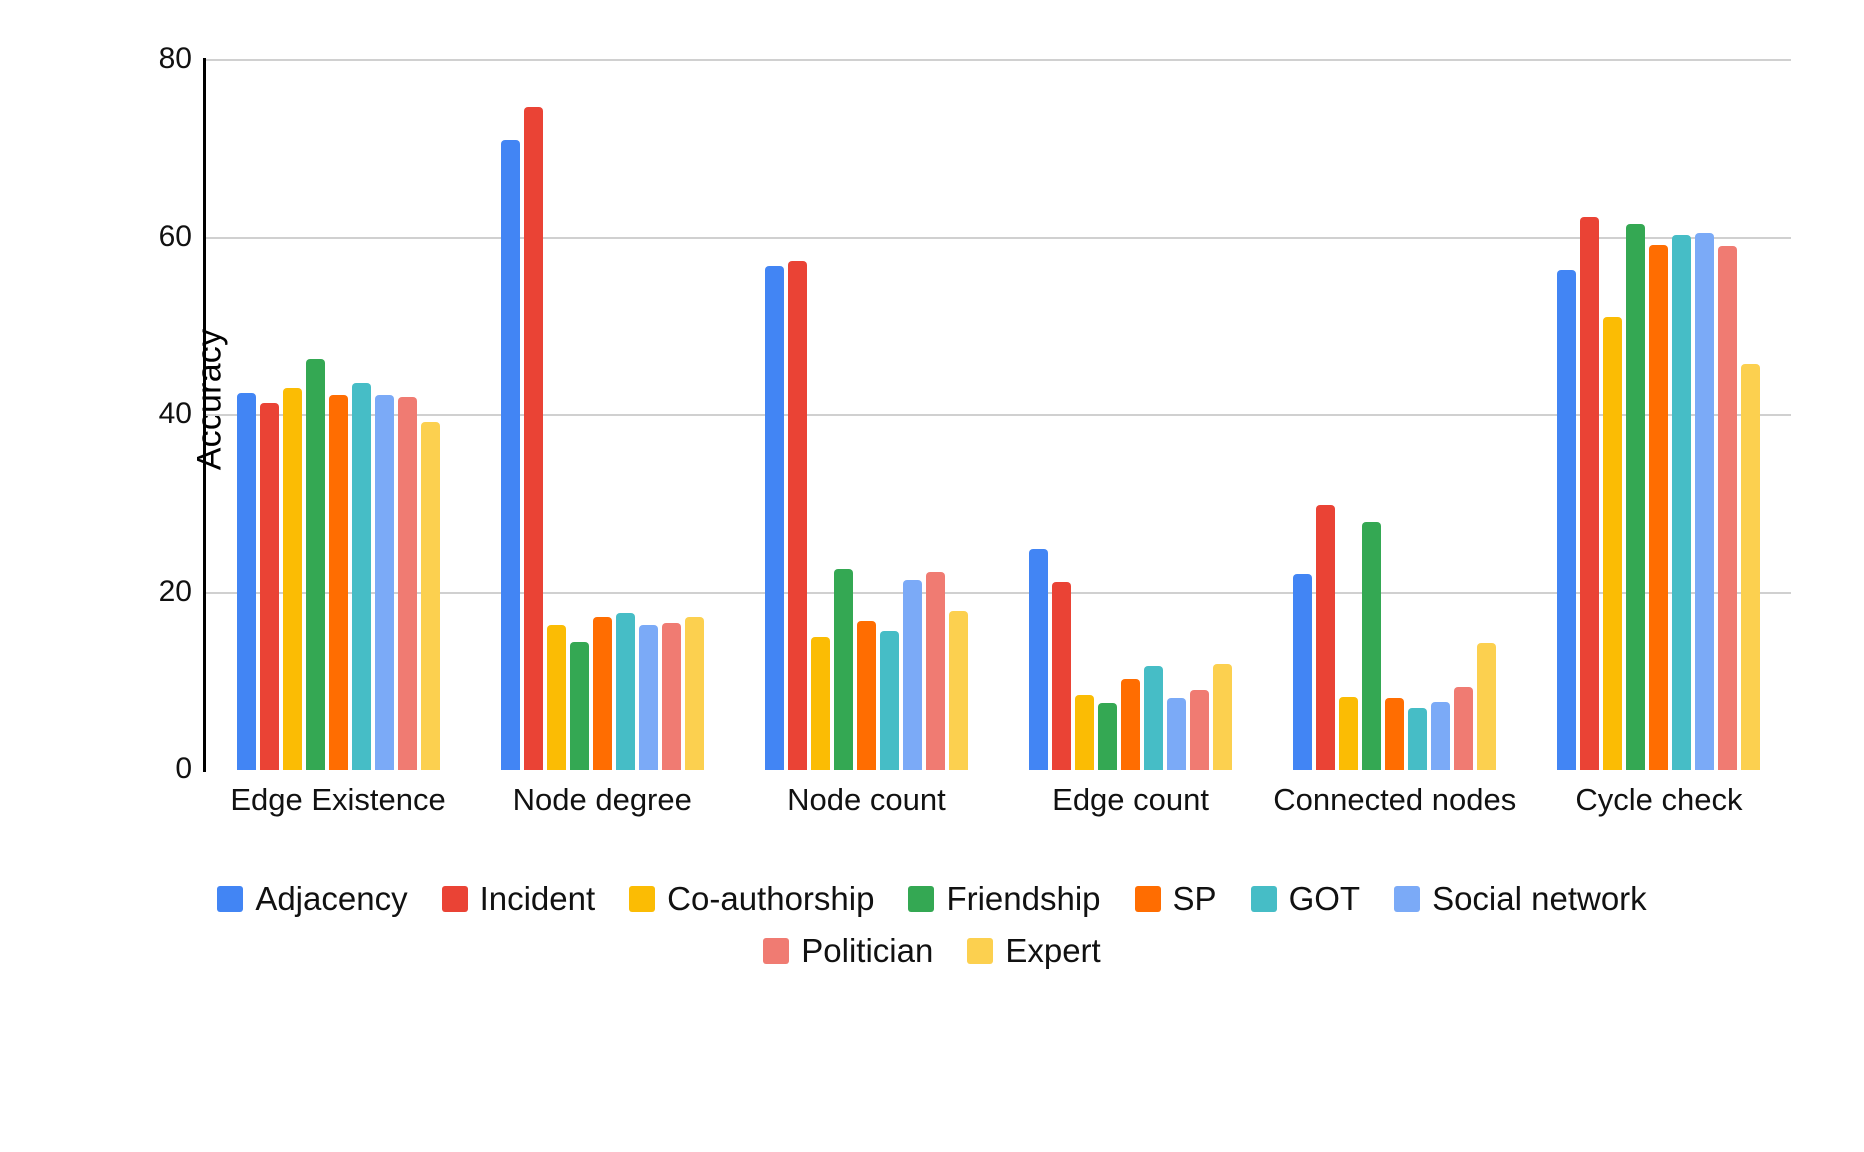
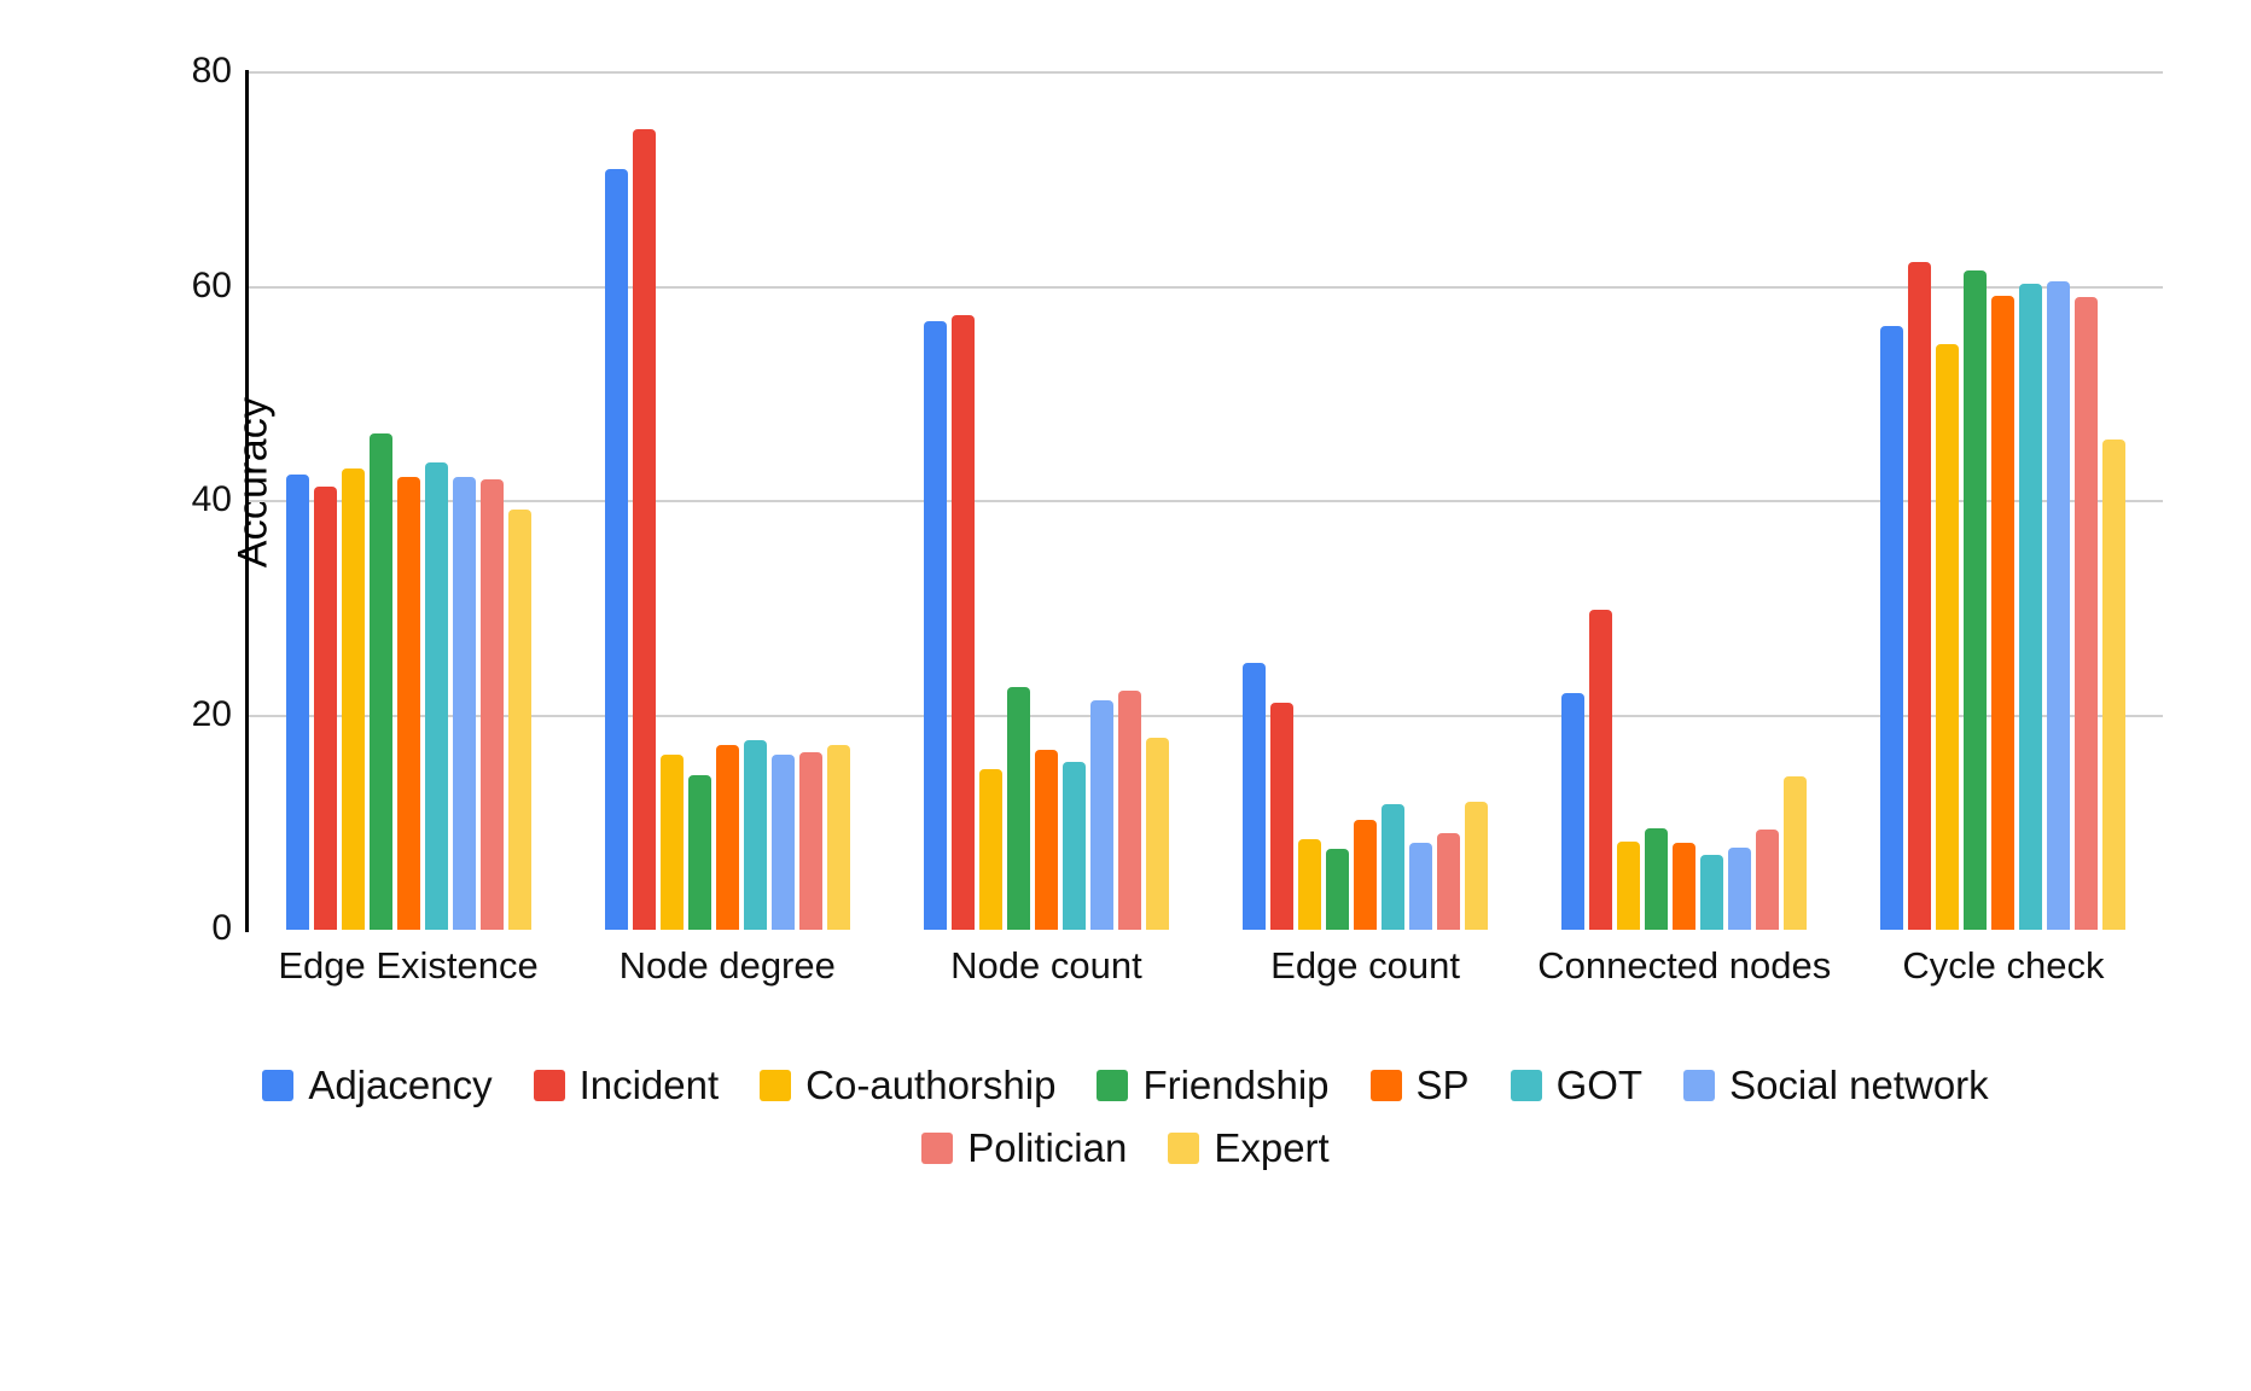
Friendship/Connected nodes: 28 -> 10
Co-authorship/Cycle check: 51 -> 55
